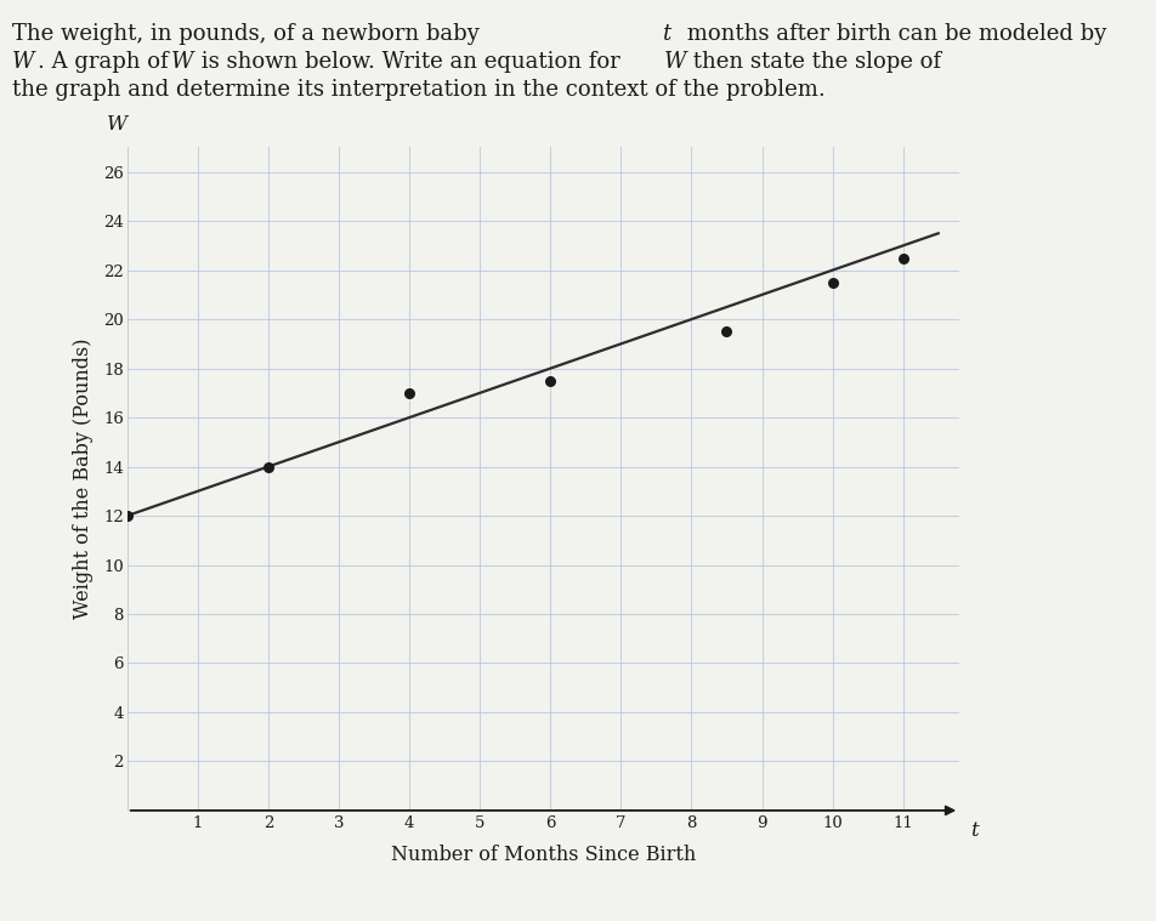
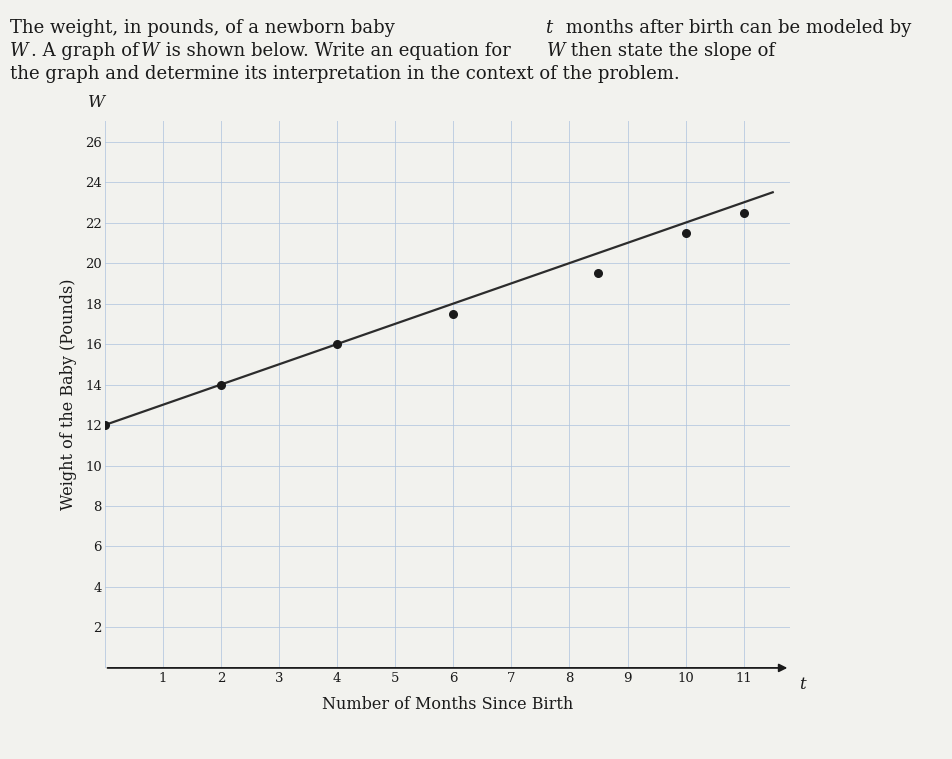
4: 17.0 -> 16.0
